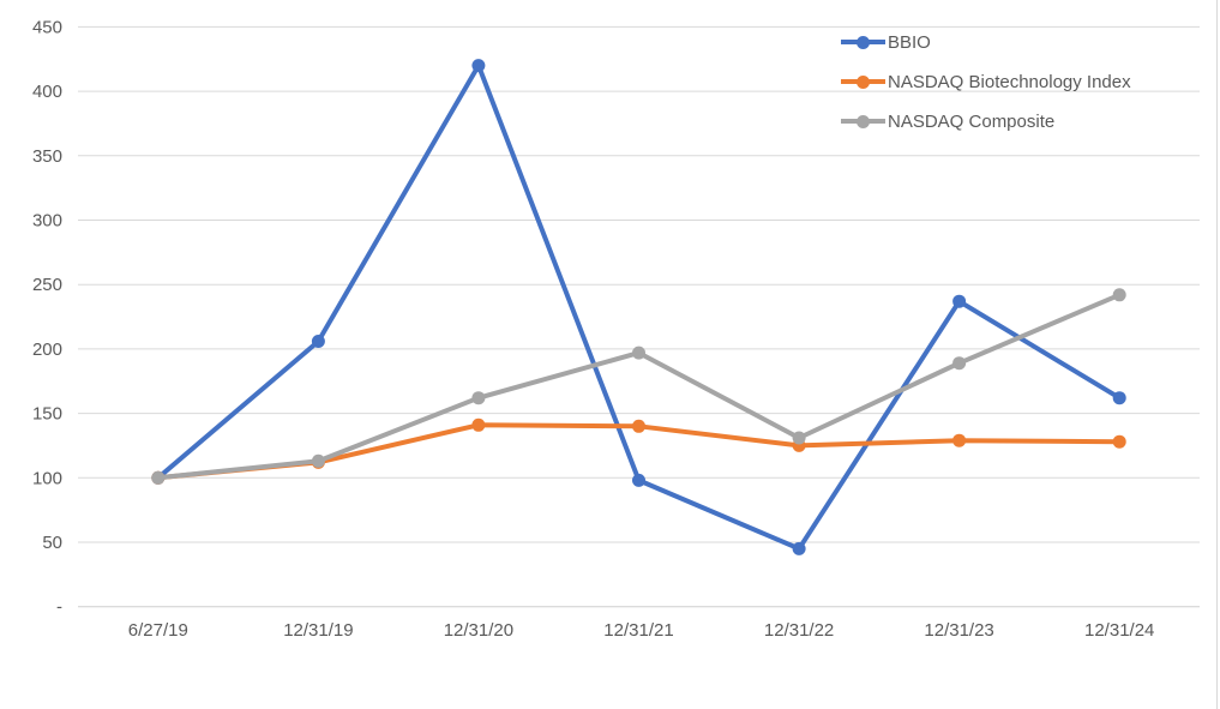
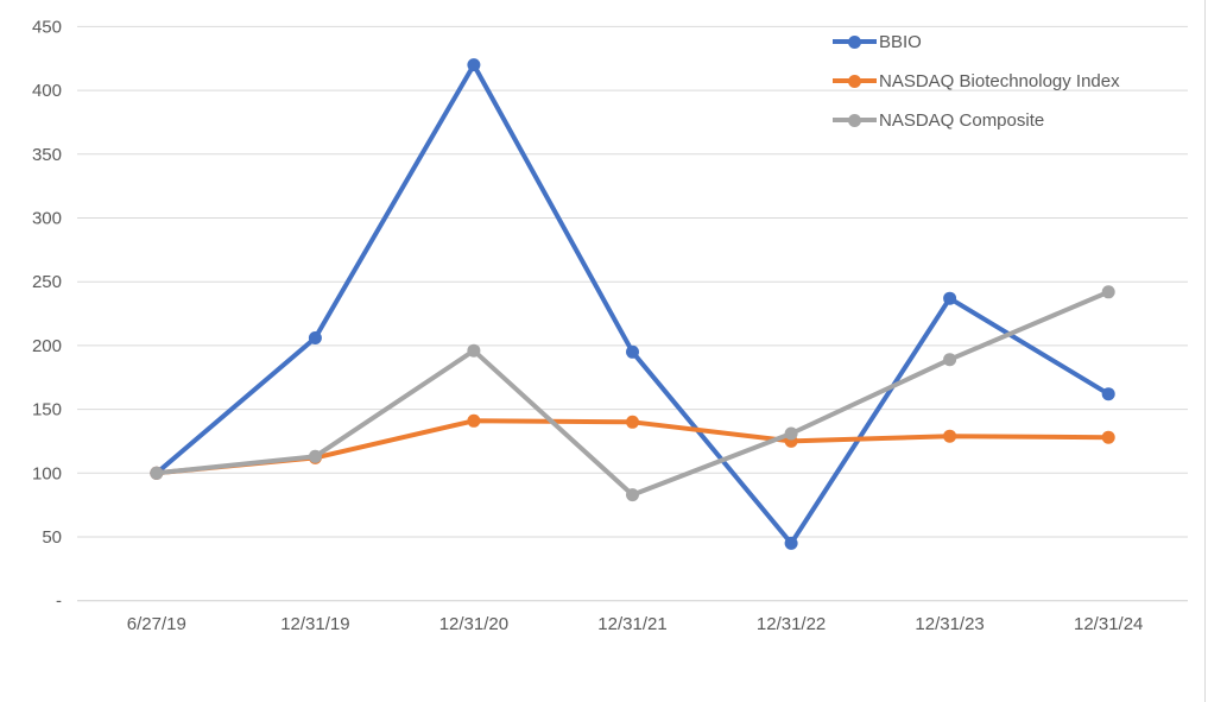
NASDAQ Composite/12/31/20: 162 -> 196
BBIO/12/31/21: 98 -> 195
NASDAQ Composite/12/31/21: 197 -> 83
